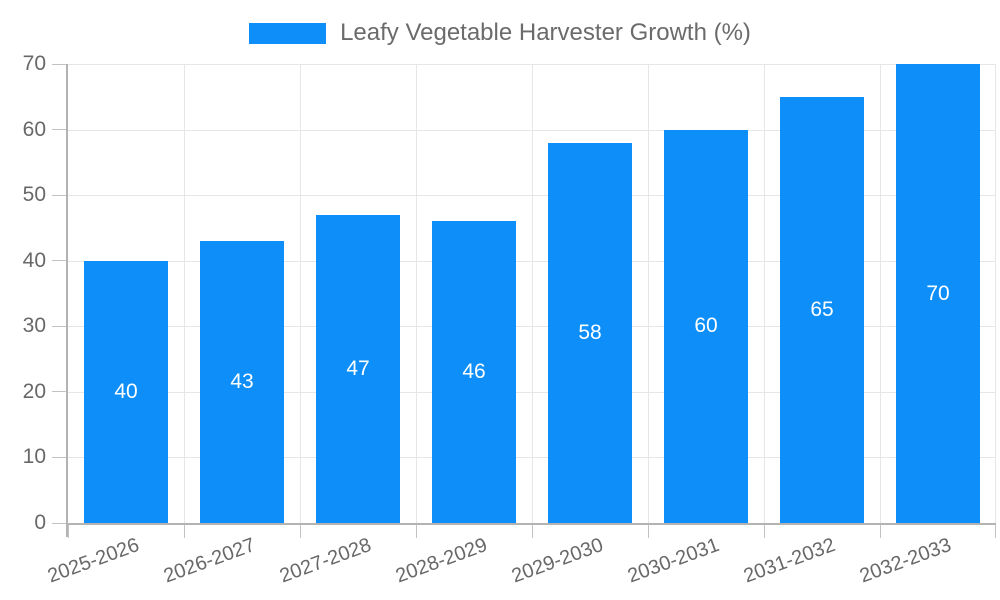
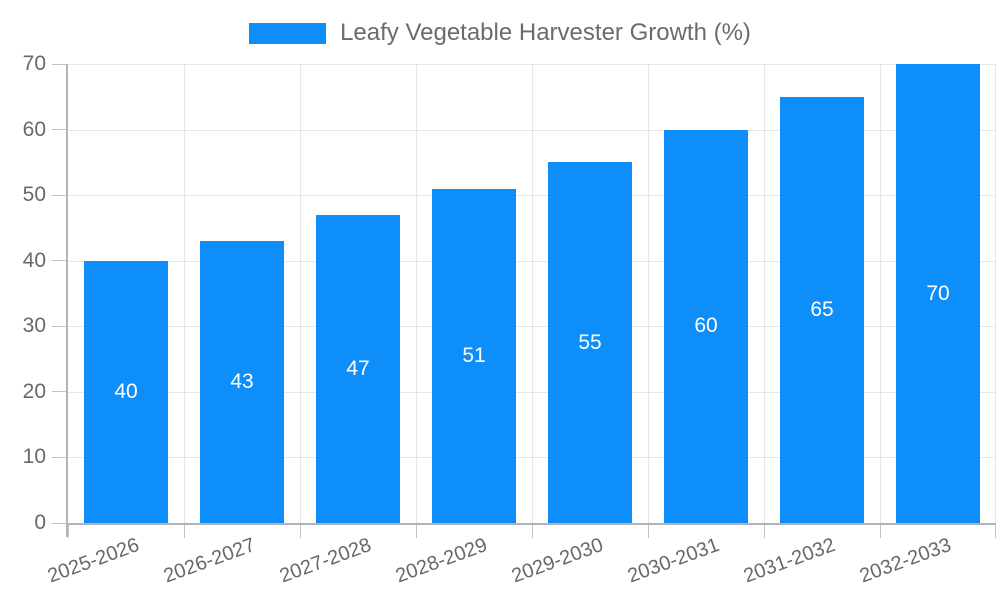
2028-2029: 46 -> 51
2029-2030: 58 -> 55
